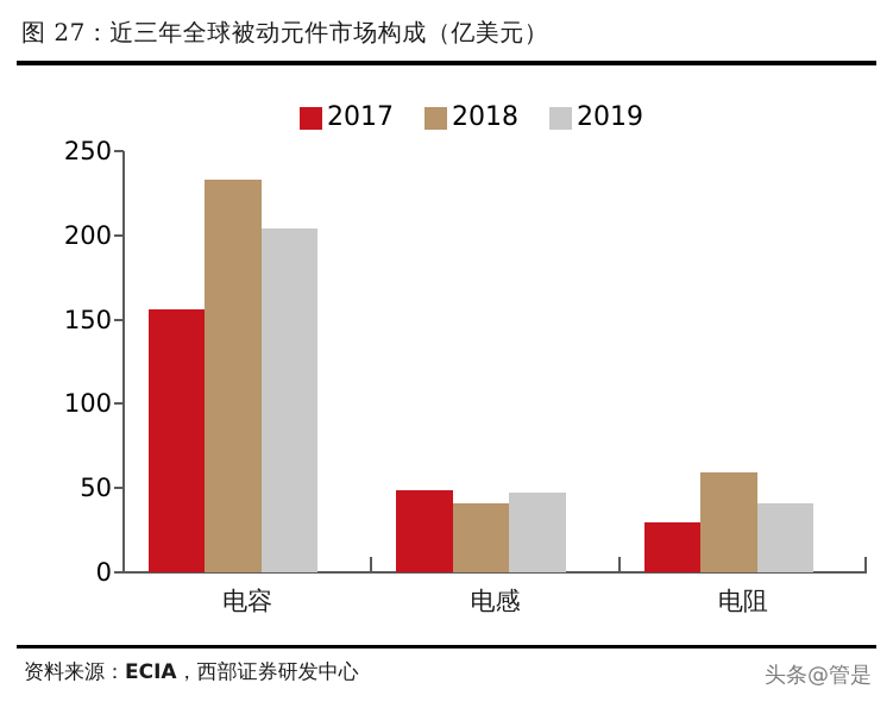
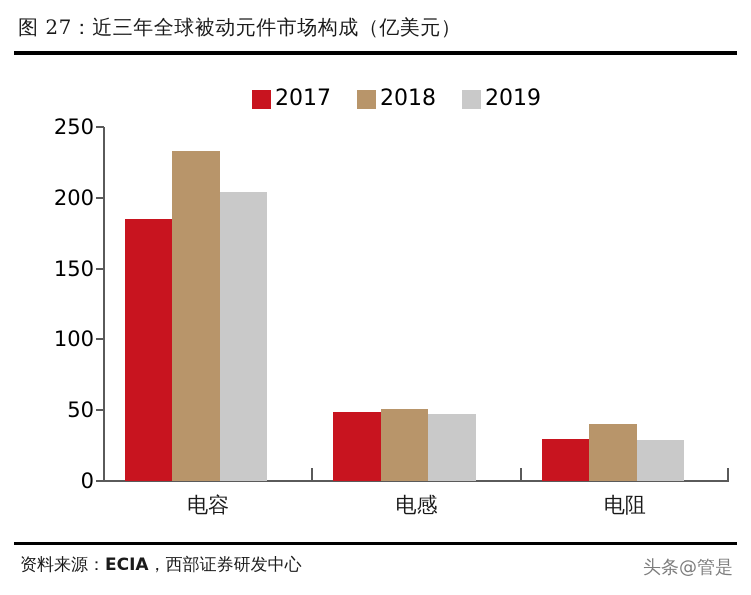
2017/电容: 156 -> 185
2018/电感: 41 -> 51
2018/电阻: 59 -> 40
2019/电阻: 41 -> 29
